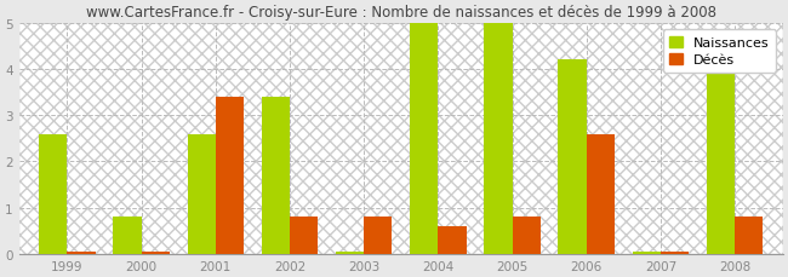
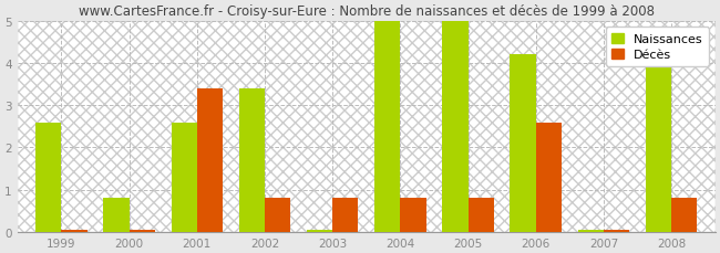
Décès/2004: 0.60 -> 0.80
